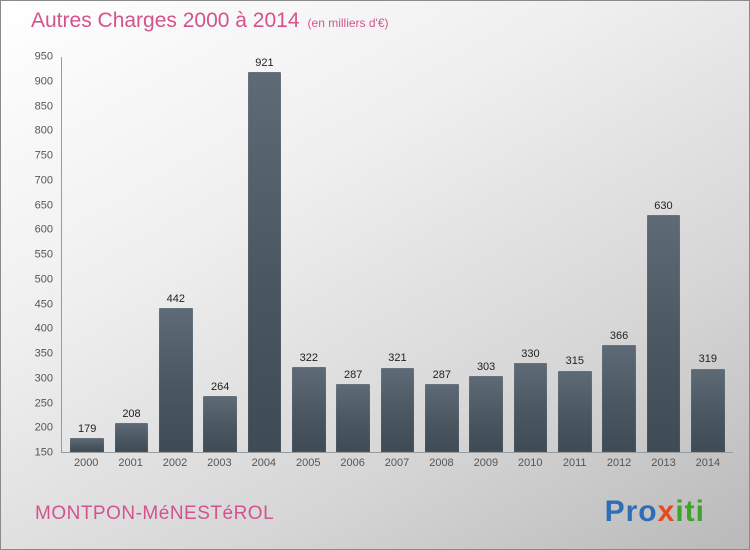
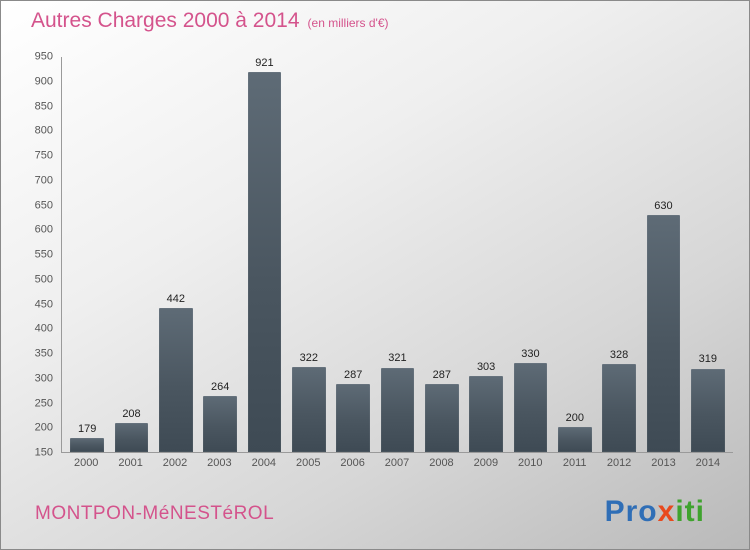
2011: 315 -> 200
2012: 366 -> 328
